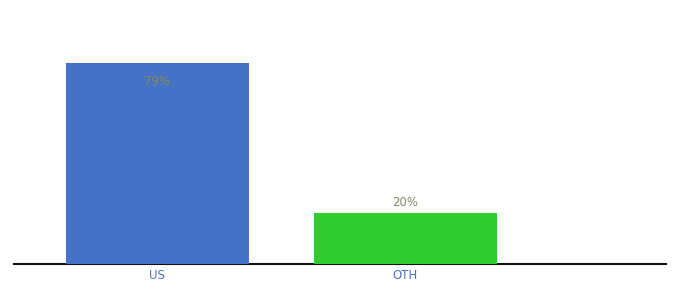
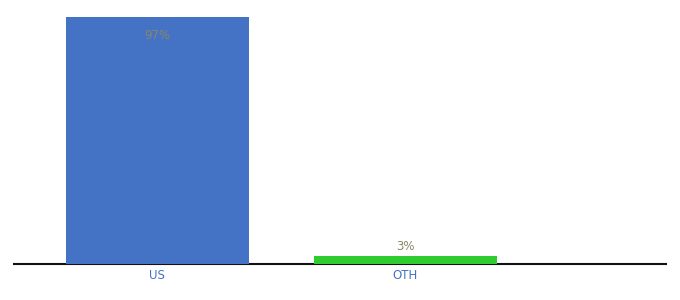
US: 79% -> 97%
OTH: 20% -> 3%
